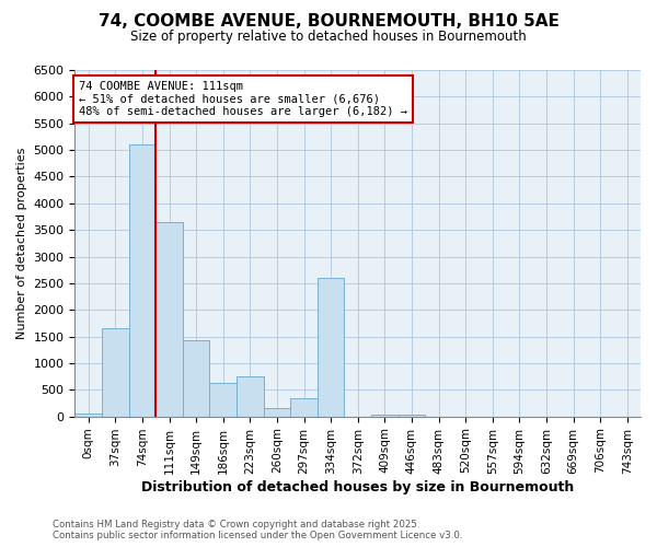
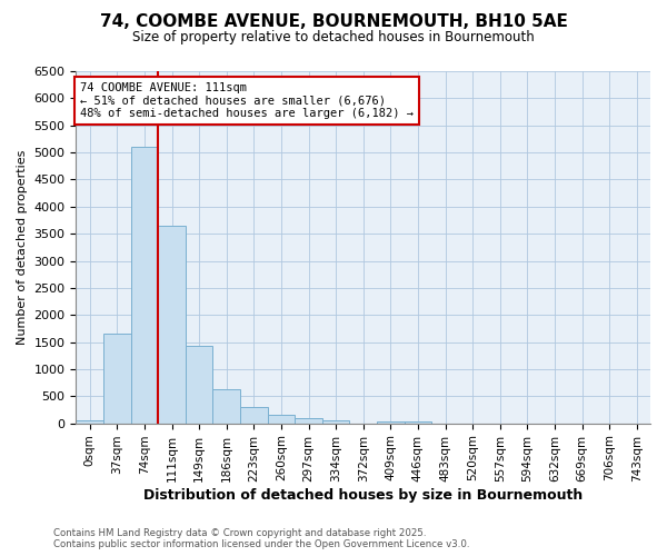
223sqm: 750 -> 310
297sqm: 350 -> 90
334sqm: 2600 -> 50
